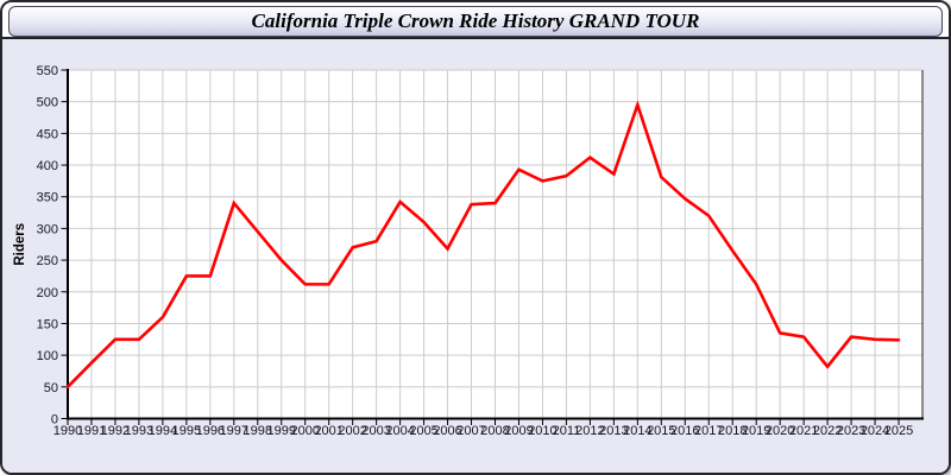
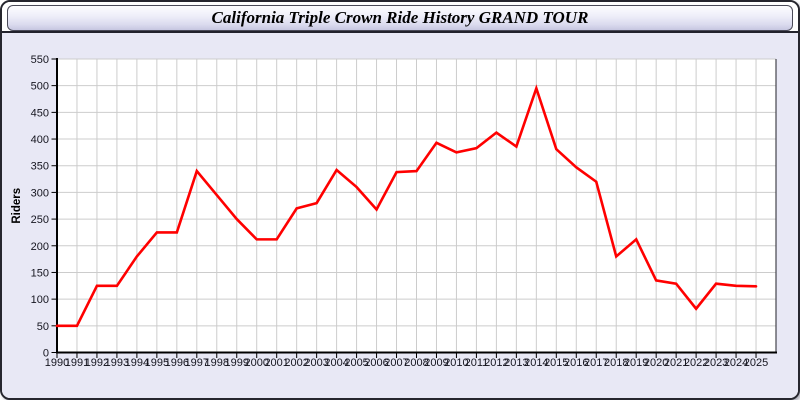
1991: 90 -> 50
1994: 160 -> 180
2018: 260 -> 180
